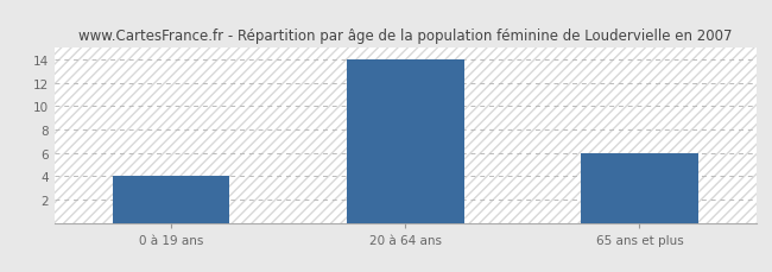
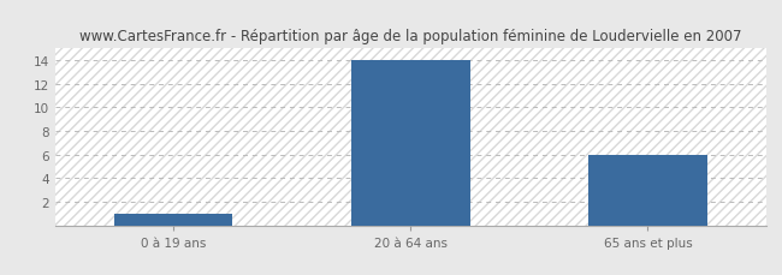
0 à 19 ans: 4 -> 1
